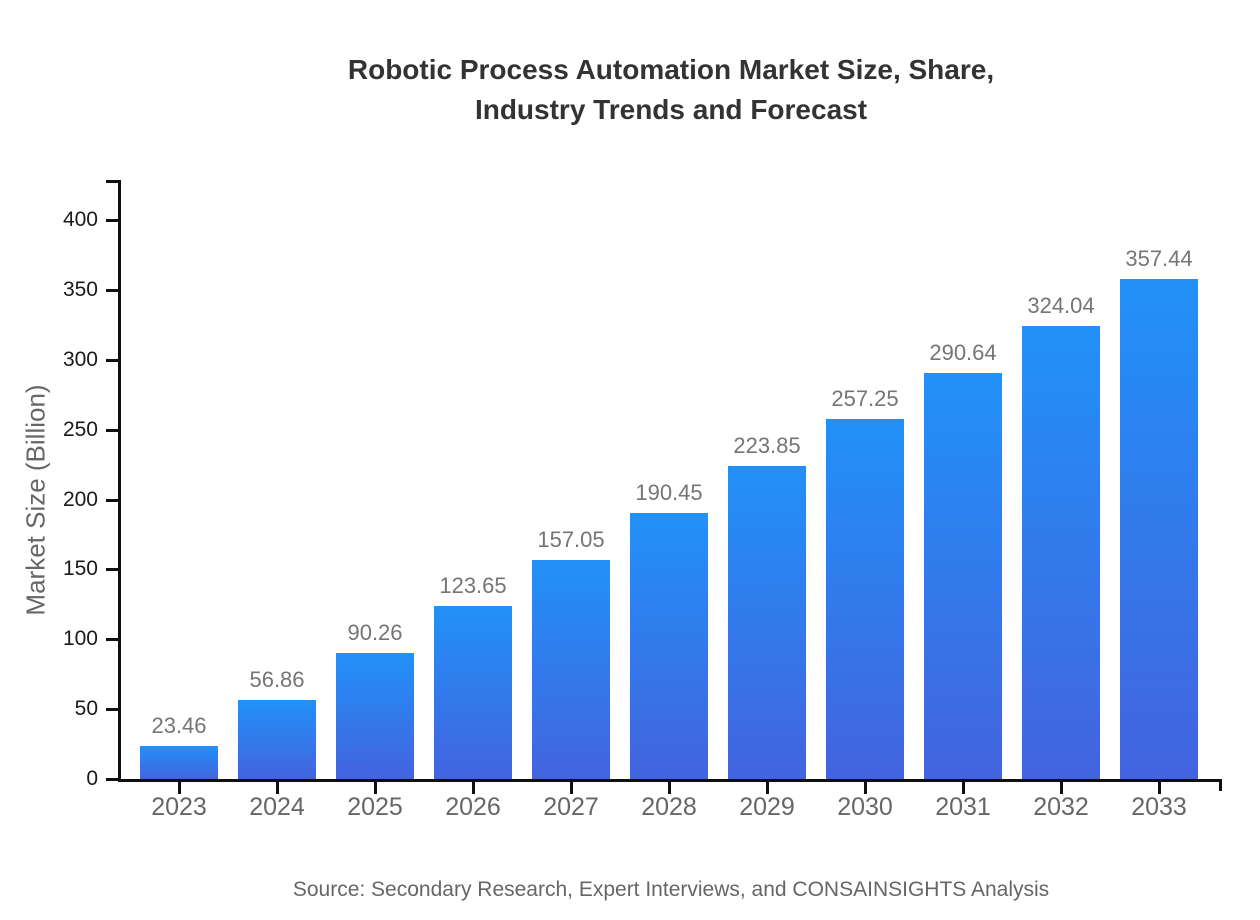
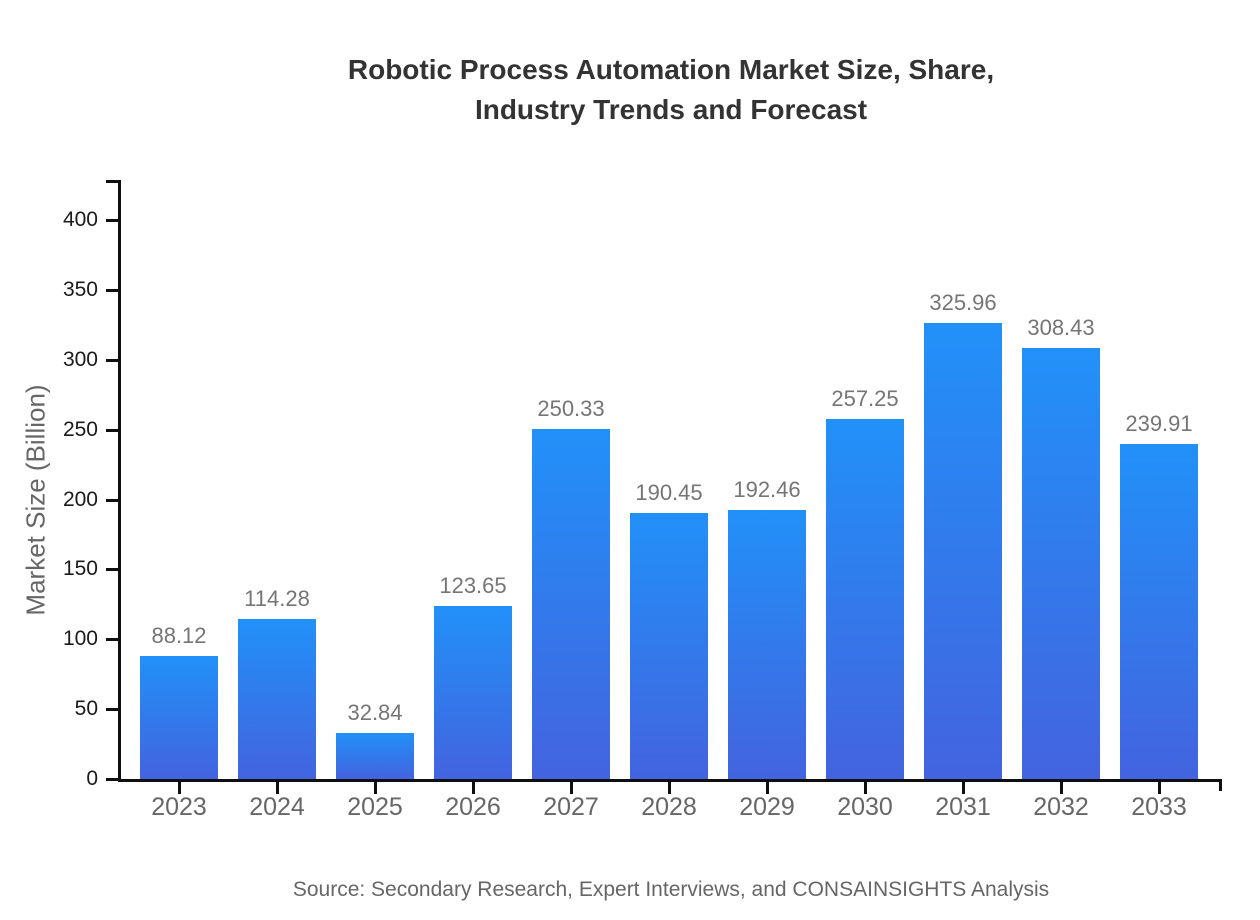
2023: 23.46 -> 88.12
2024: 56.86 -> 114.28
2025: 90.26 -> 32.84
2027: 157.05 -> 250.33
2029: 223.85 -> 192.46
2031: 290.64 -> 325.96
2032: 324.04 -> 308.43
2033: 357.44 -> 239.91
